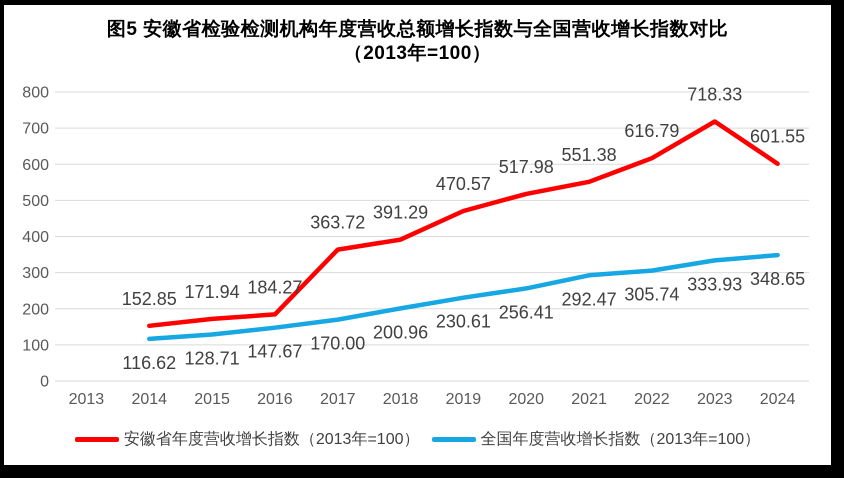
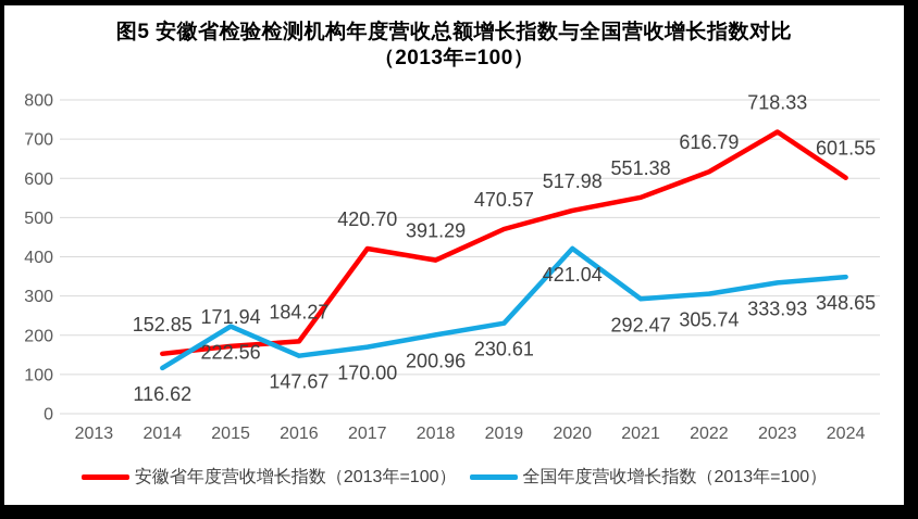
全国年度营收增长指数（2013年=100）/2015: 128.71 -> 222.56
安徽省年度营收增长指数（2013年=100）/2017: 363.72 -> 420.70
全国年度营收增长指数（2013年=100）/2020: 256.41 -> 421.04
